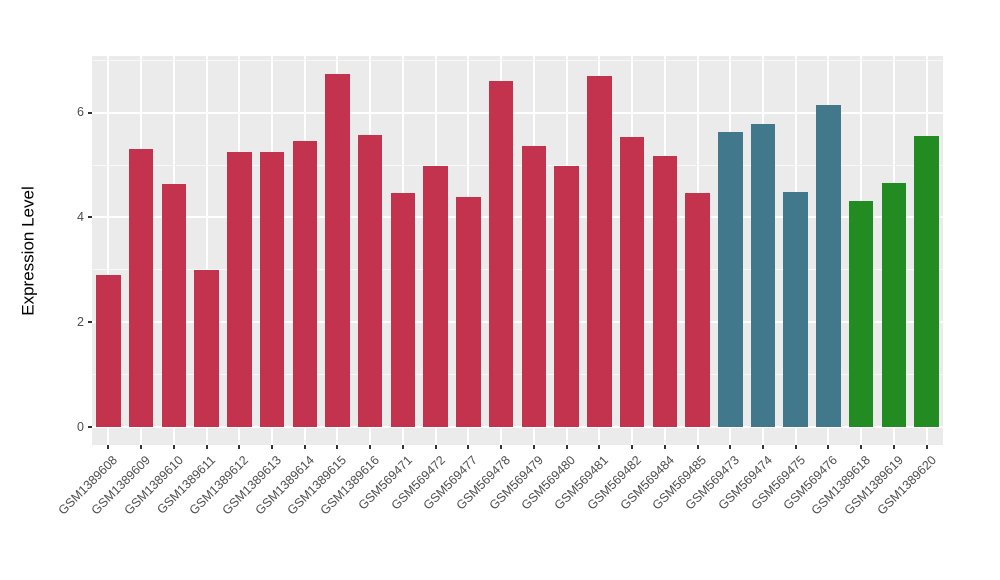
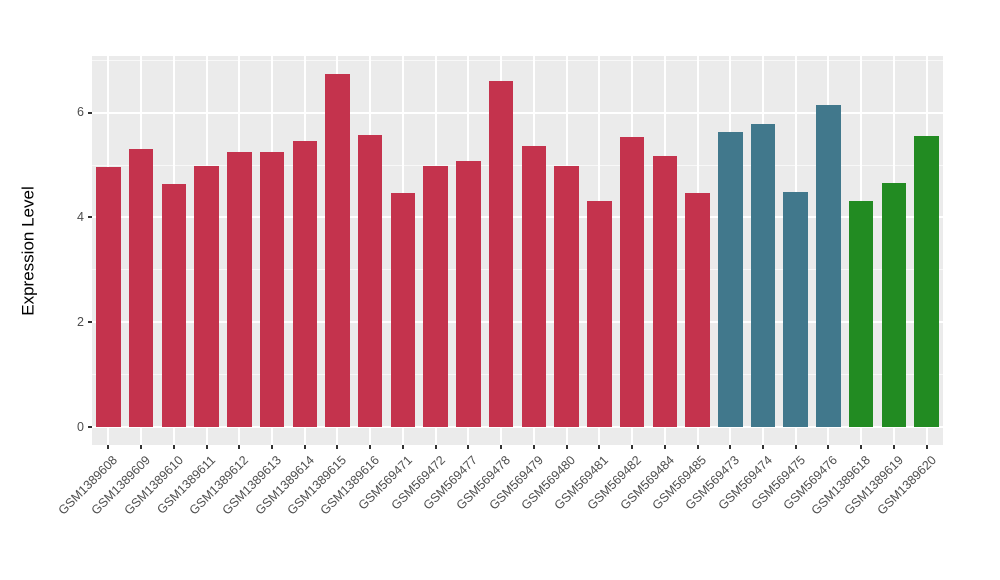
GSM1389608: 2.9 -> 5.0
GSM1389611: 3.0 -> 5.0
GSM569477: 4.4 -> 5.1
GSM569481: 6.7 -> 4.3
